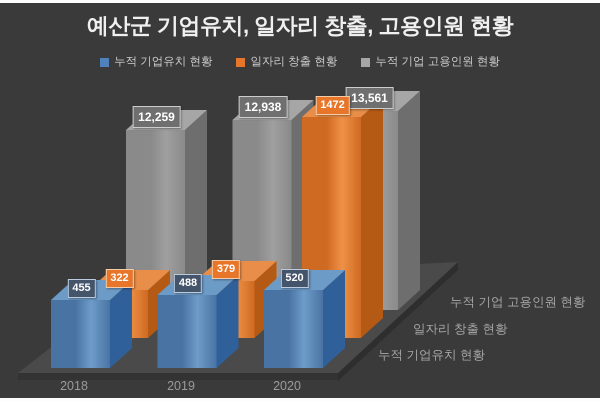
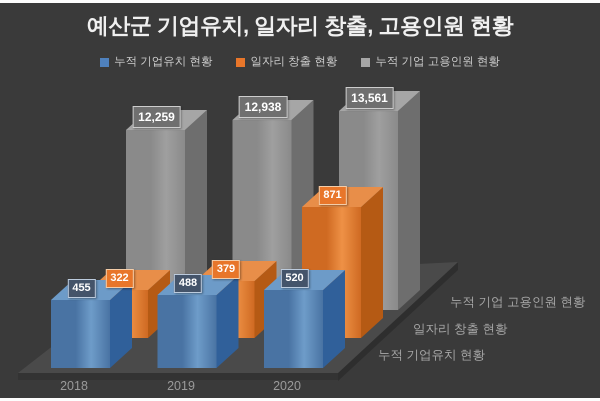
일자리 창출 현황/2020: 1472 -> 871
